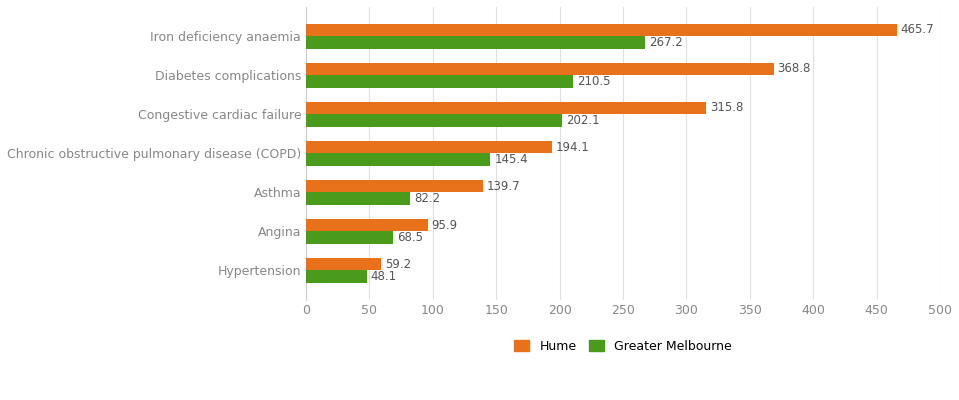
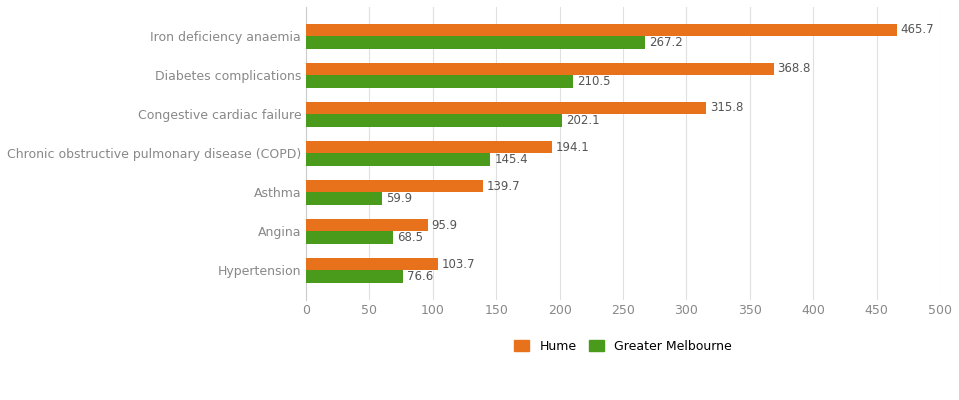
Greater Melbourne/Asthma: 82.2 -> 59.9
Hume/Hypertension: 59.2 -> 103.7
Greater Melbourne/Hypertension: 48.1 -> 76.6
